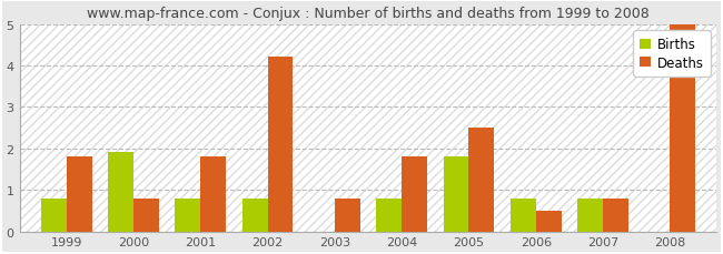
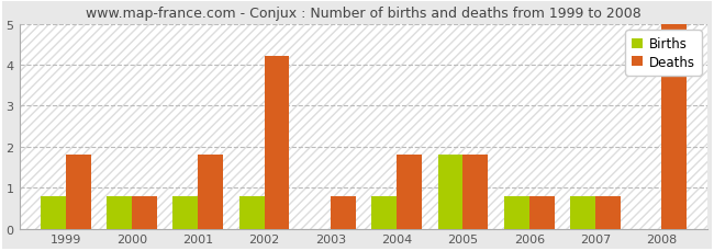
Births/2000: 1.9 -> 0.8
Deaths/2005: 2.5 -> 1.8
Deaths/2006: 0.5 -> 0.8
